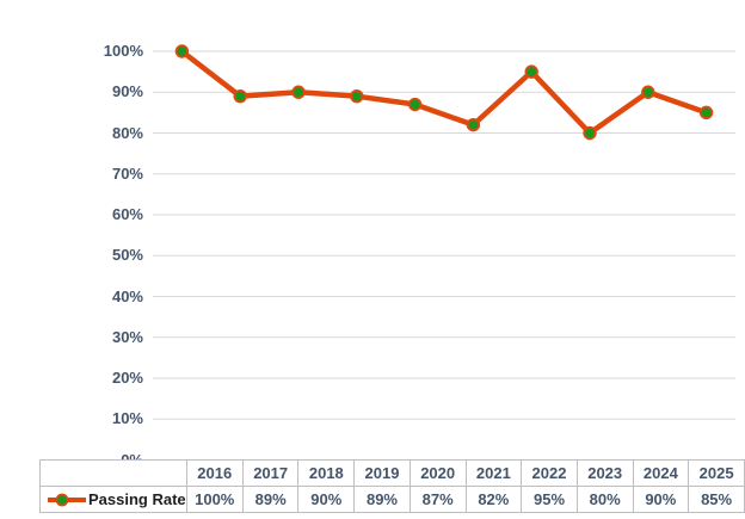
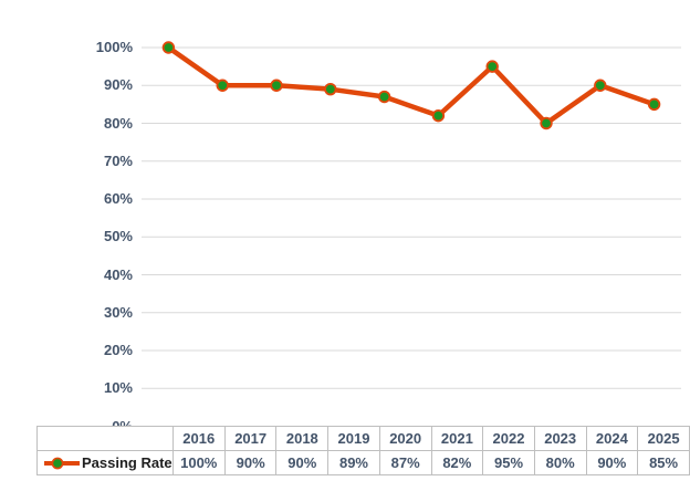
2017: 89% -> 90%
